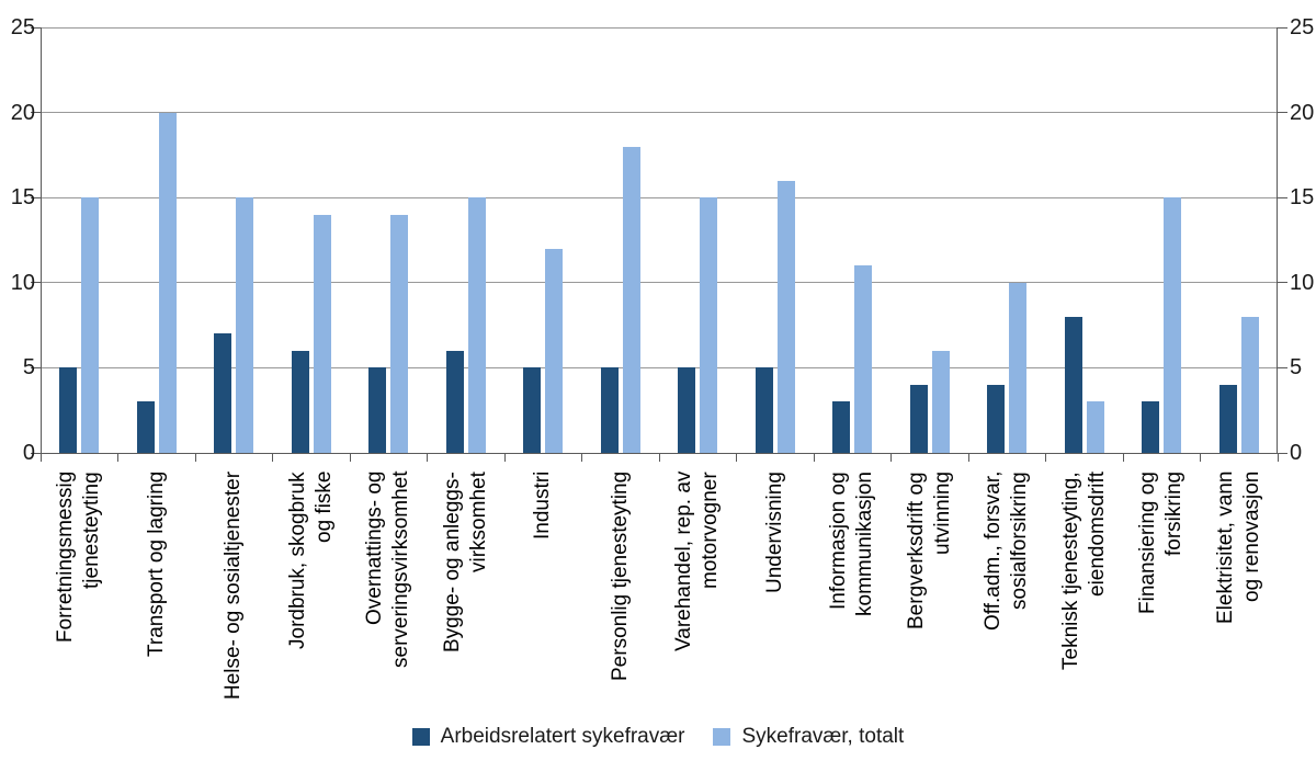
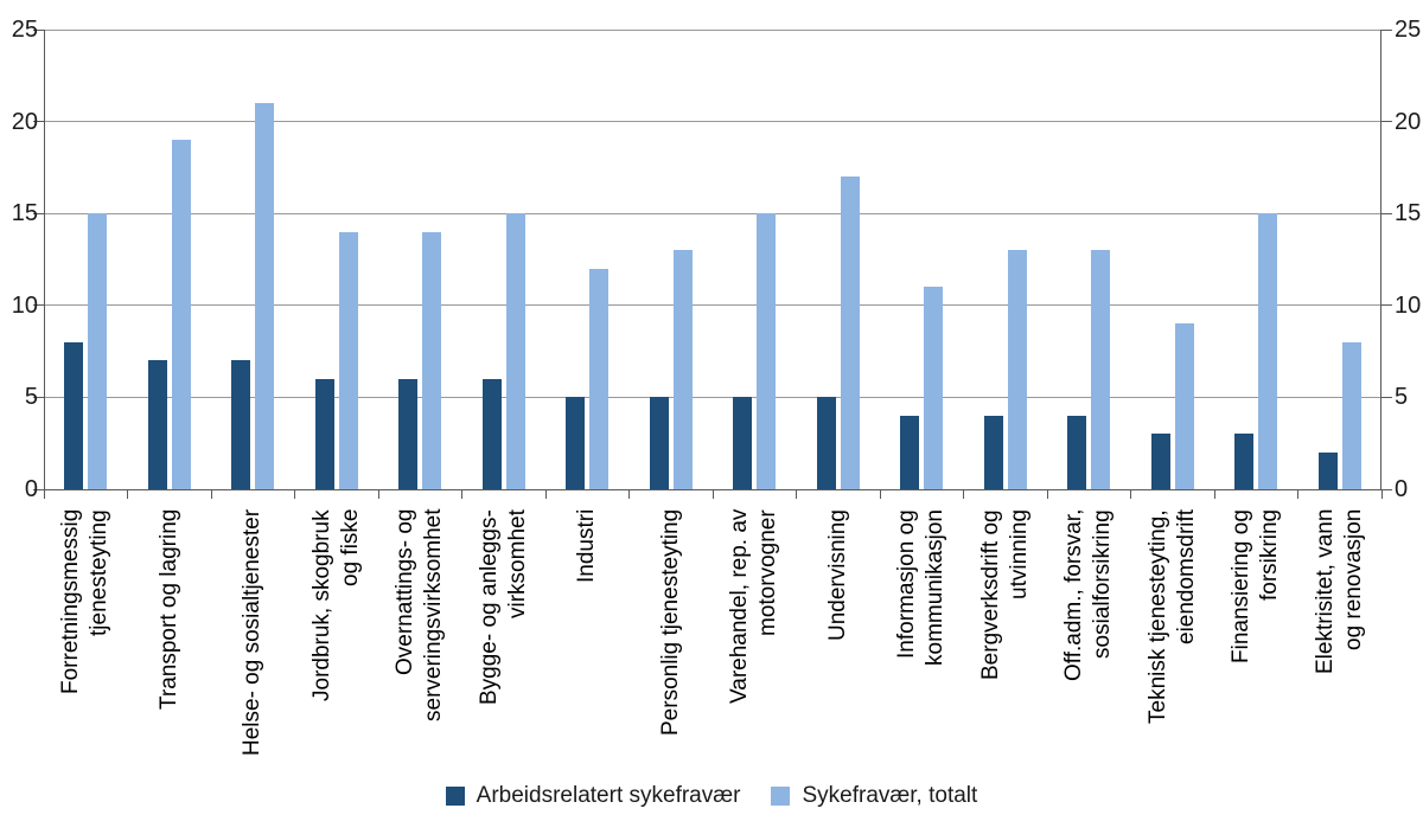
Arbeidsrelatert sykefravær/Forretningsmessig tjenesteyting: 5 -> 8
Arbeidsrelatert sykefravær/Transport og lagring: 3 -> 7
Sykefravær, totalt/Transport og lagring: 20 -> 19
Sykefravær, totalt/Helse- og sosialtjenester: 15 -> 21
Arbeidsrelatert sykefravær/Overnattings- og serveringsvirksomhet: 5 -> 6
Sykefravær, totalt/Personlig tjenesteyting: 18 -> 13
Sykefravær, totalt/Undervisning: 16 -> 17
Arbeidsrelatert sykefravær/Informasjon og kommunikasjon: 3 -> 4
Sykefravær, totalt/Bergverksdrift og utvinning: 6 -> 13
Sykefravær, totalt/Off.adm., forsvar, sosialforsikring: 10 -> 13
Arbeidsrelatert sykefravær/Teknisk tjenesteyting, eiendomsdrift: 8 -> 3
Sykefravær, totalt/Teknisk tjenesteyting, eiendomsdrift: 3 -> 9
Arbeidsrelatert sykefravær/Elektrisitet, vann og renovasjon: 4 -> 2
